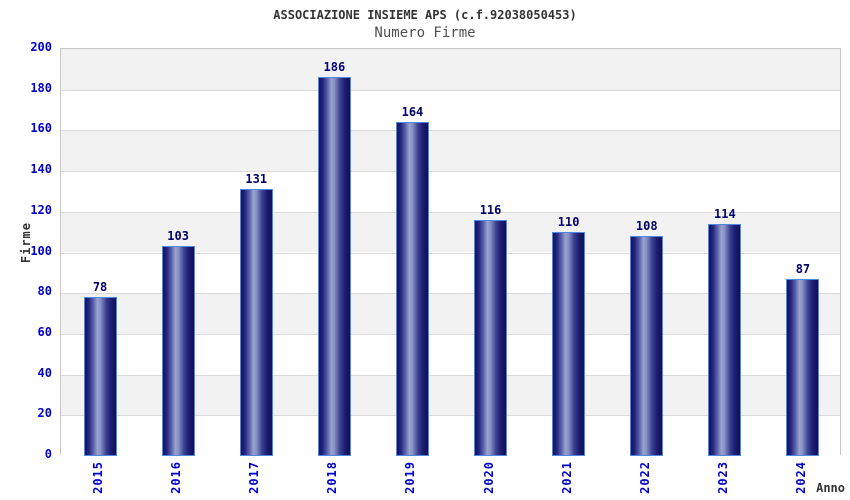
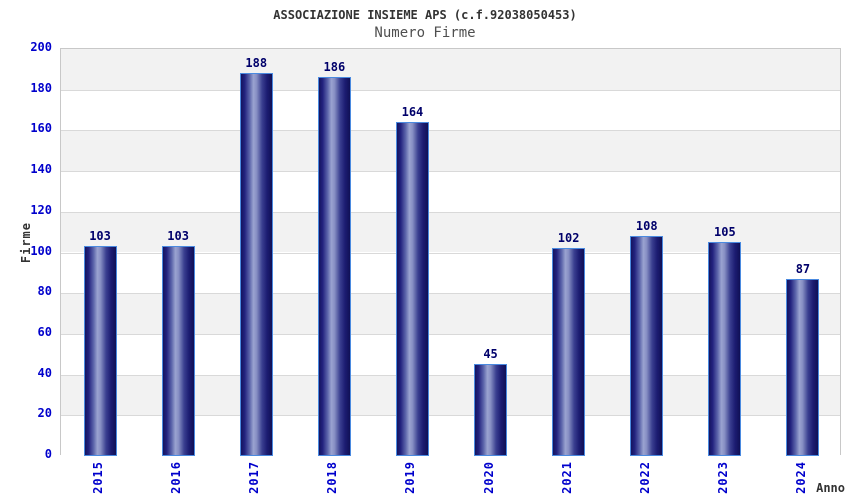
2015: 78 -> 103
2017: 131 -> 188
2020: 116 -> 45
2021: 110 -> 102
2023: 114 -> 105
